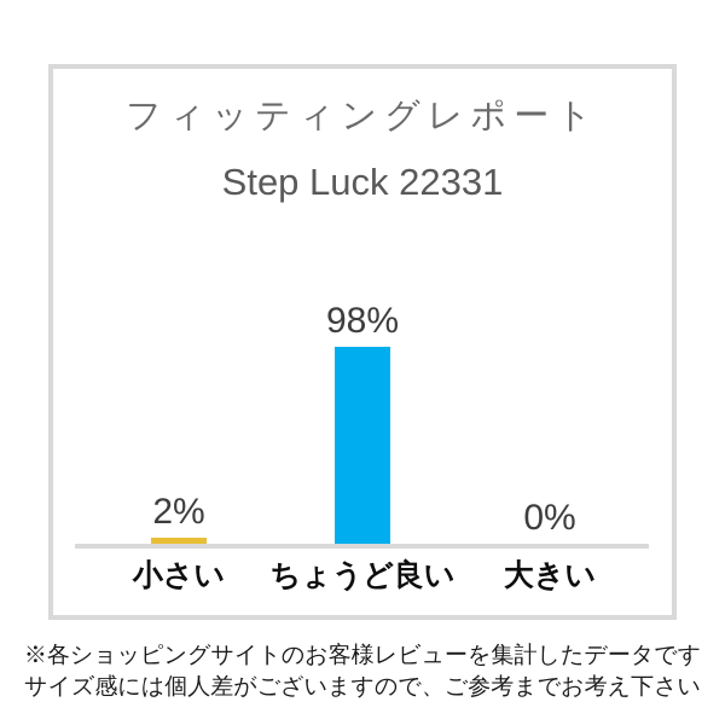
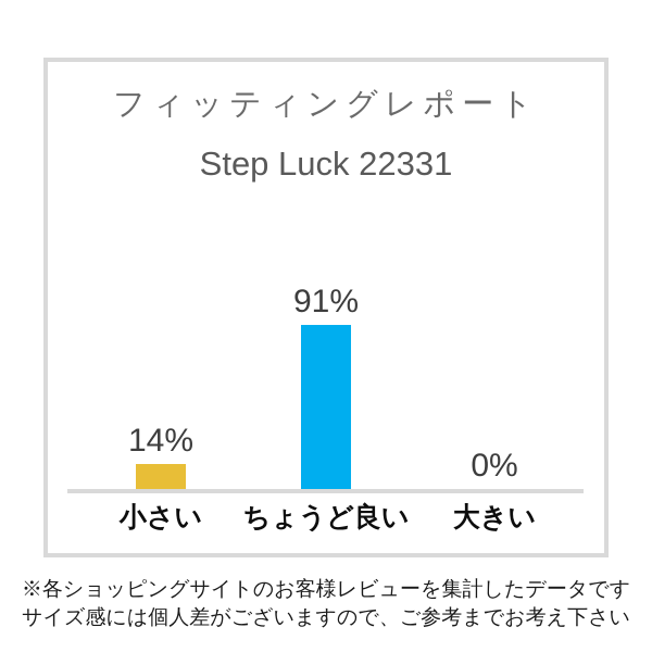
小さい: 2% -> 14%
ちょうど良い: 98% -> 91%
